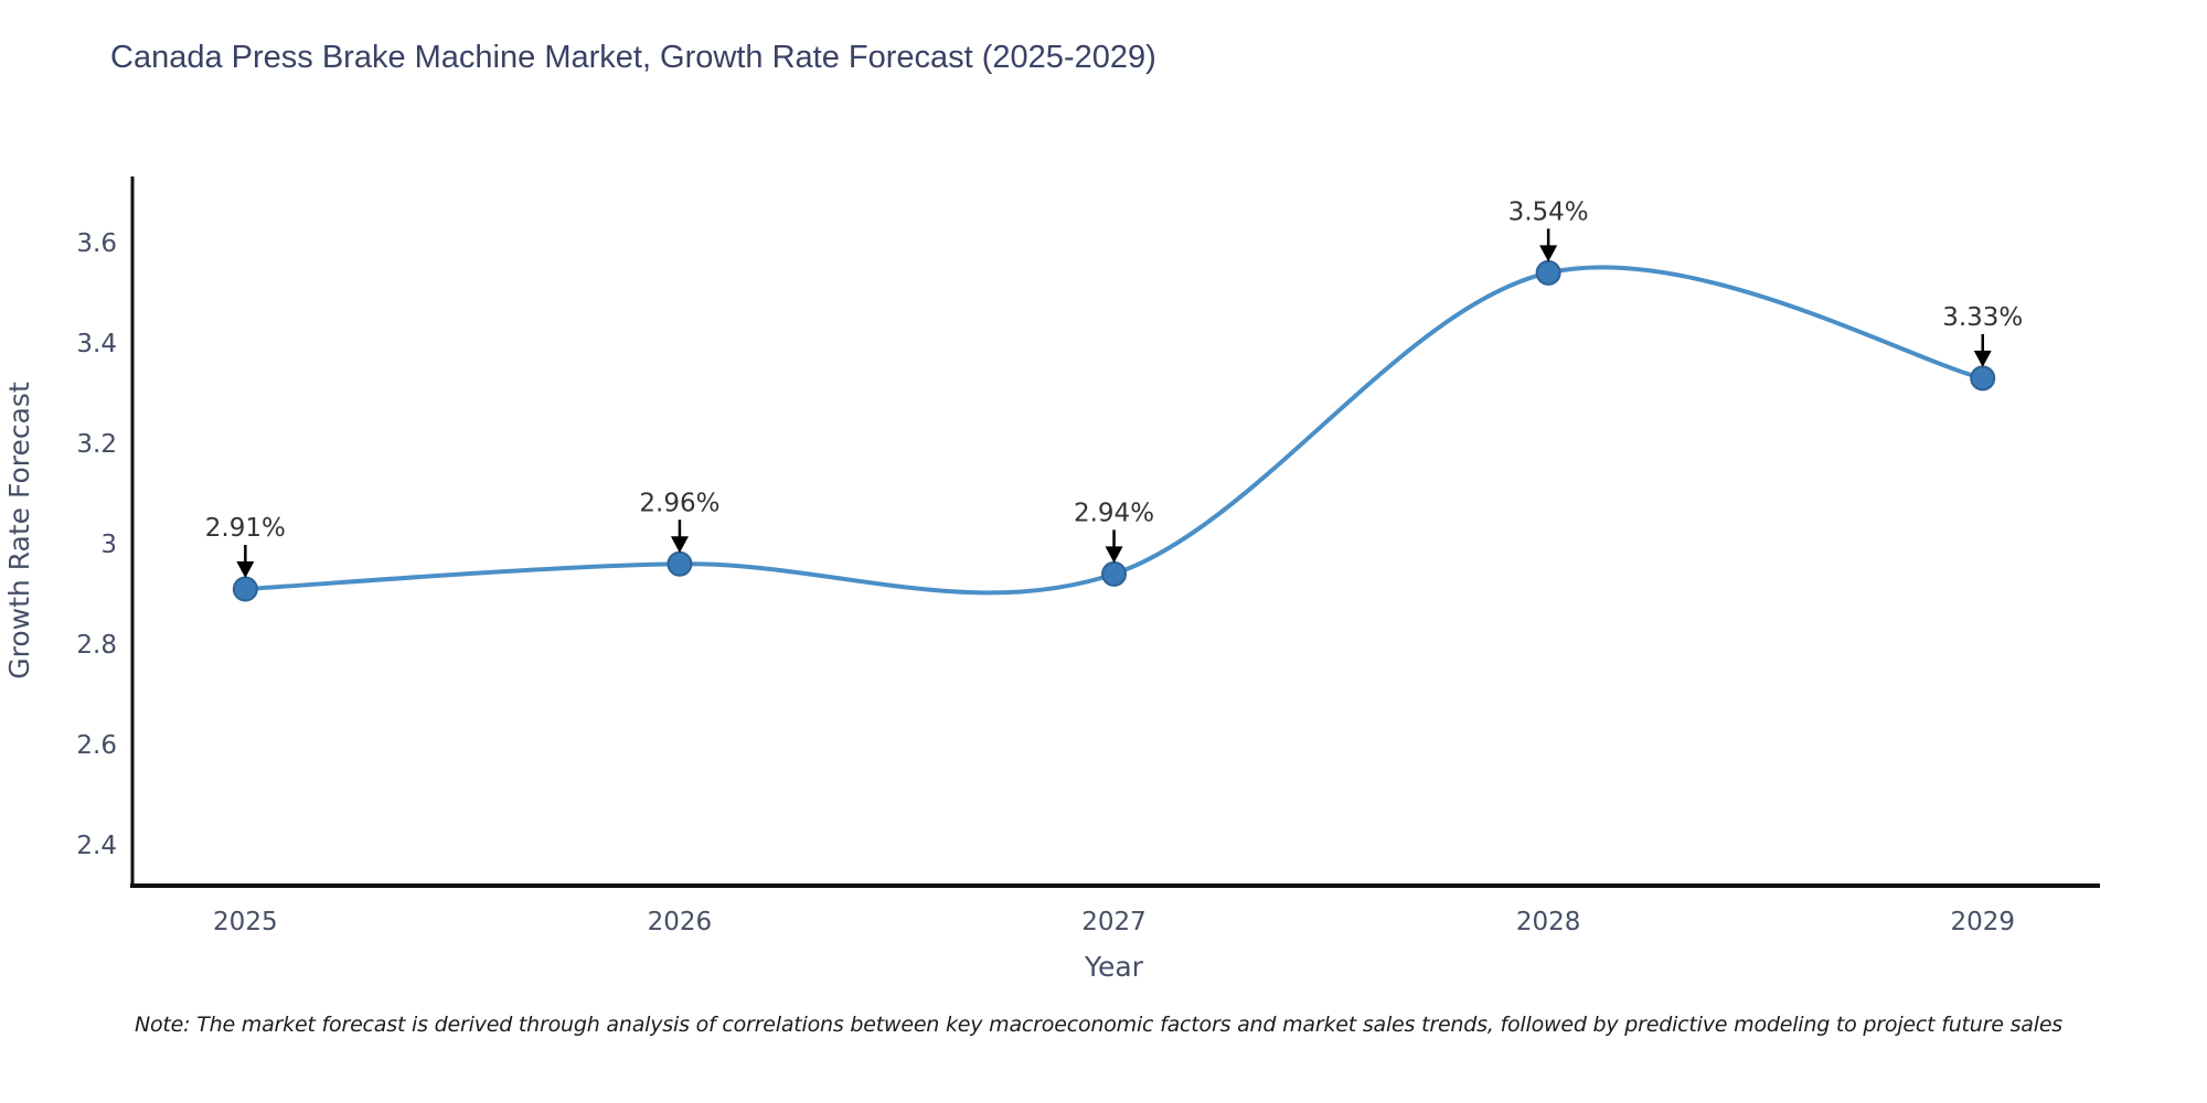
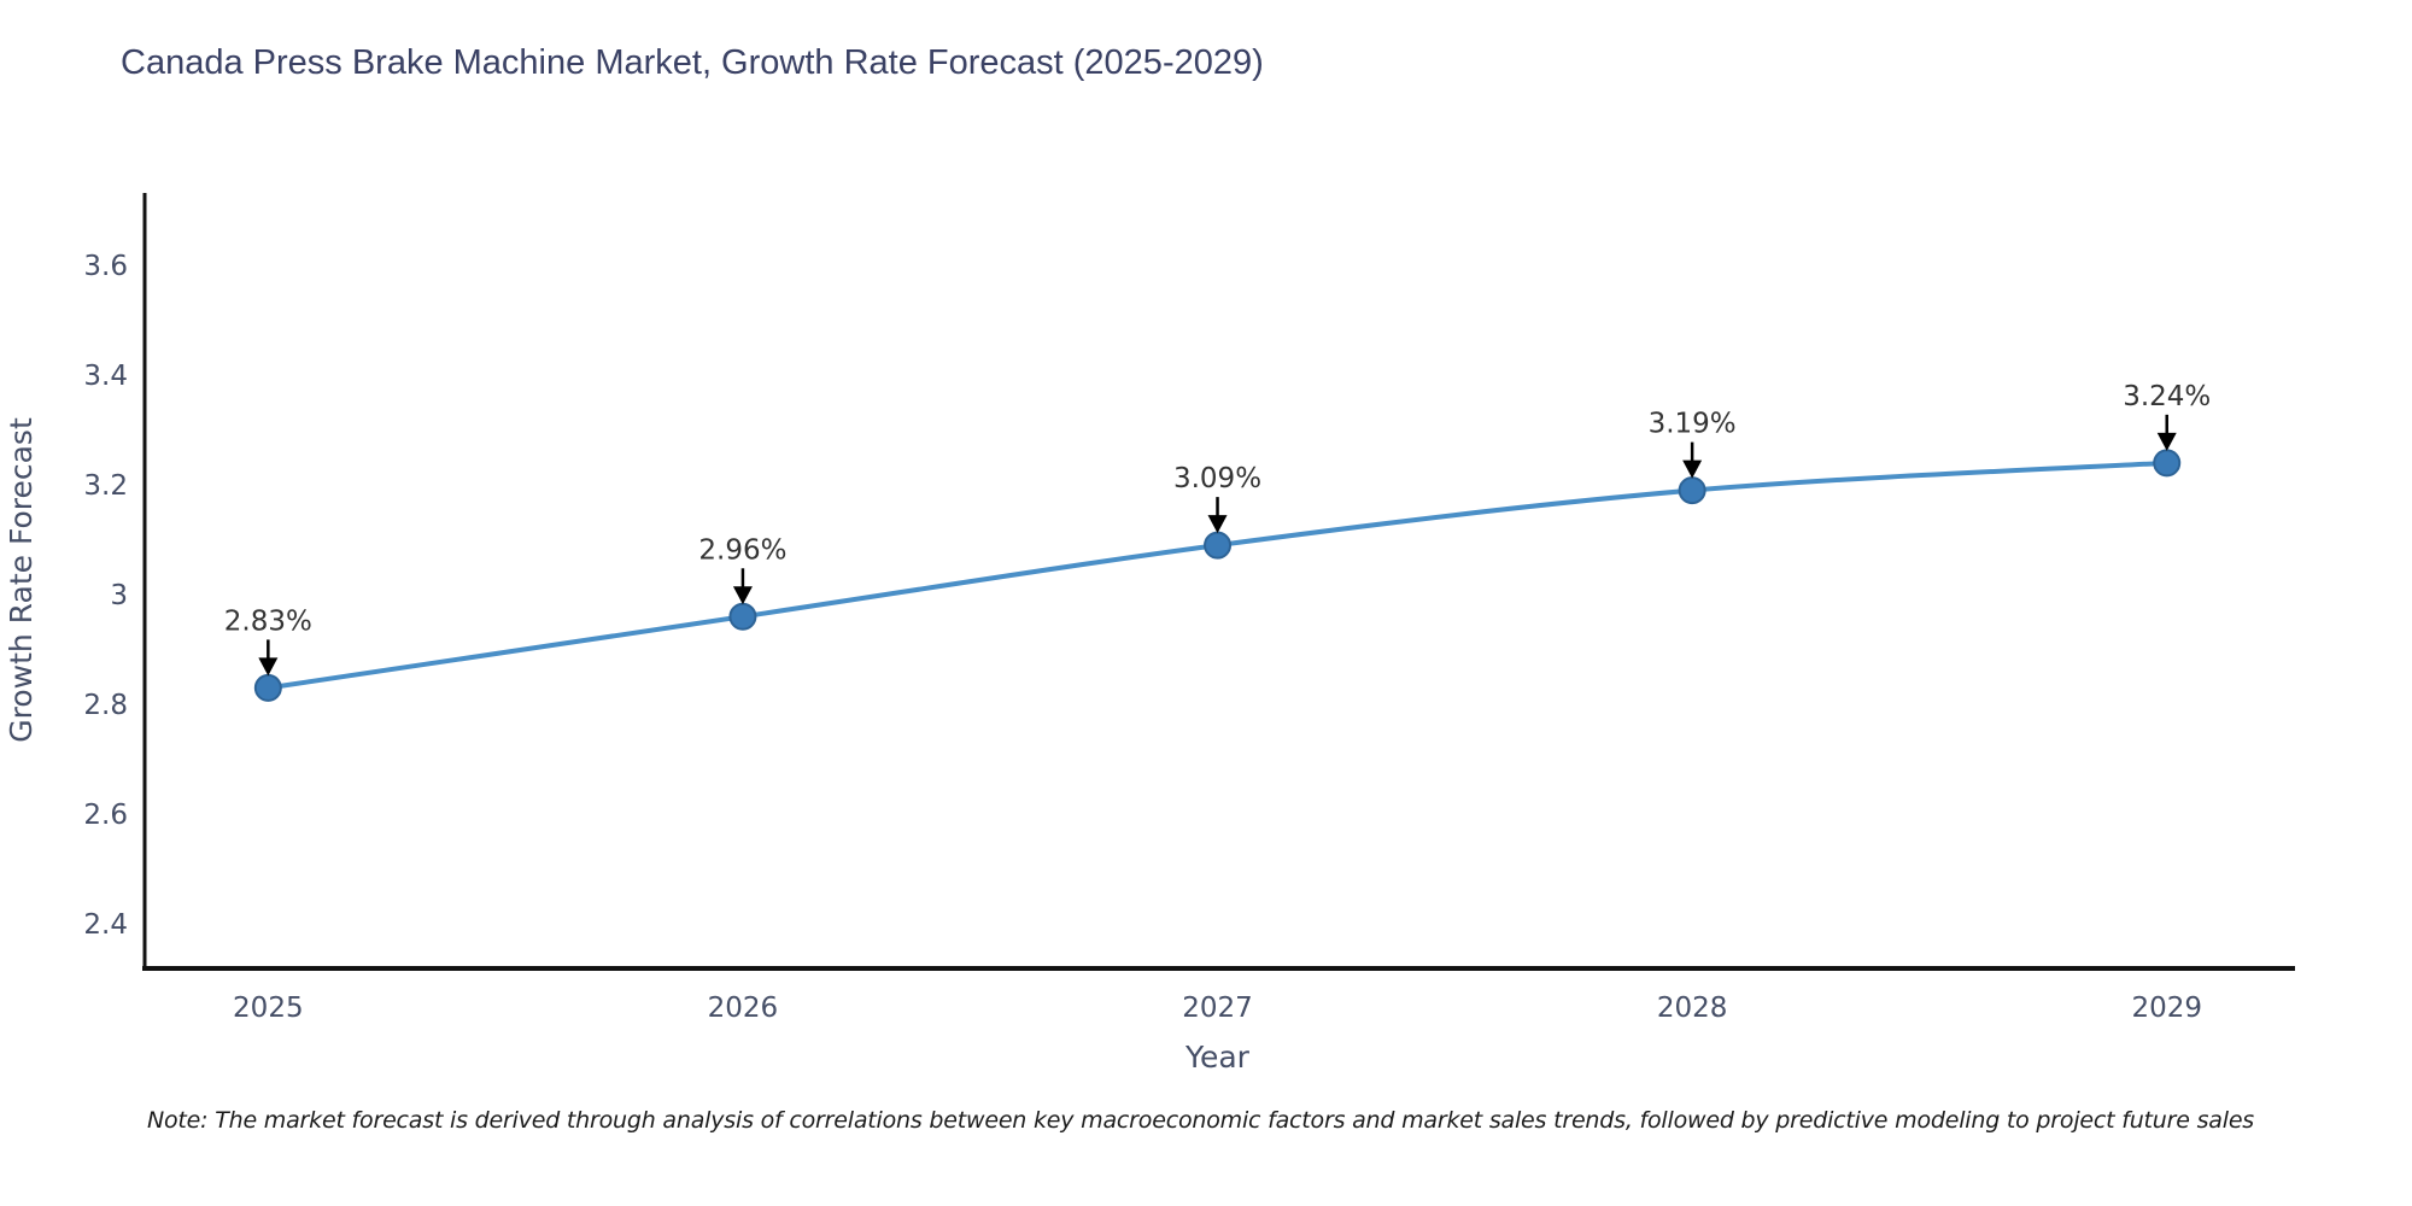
2025: 2.91% -> 2.83%
2027: 2.94% -> 3.09%
2028: 3.54% -> 3.19%
2029: 3.33% -> 3.24%
